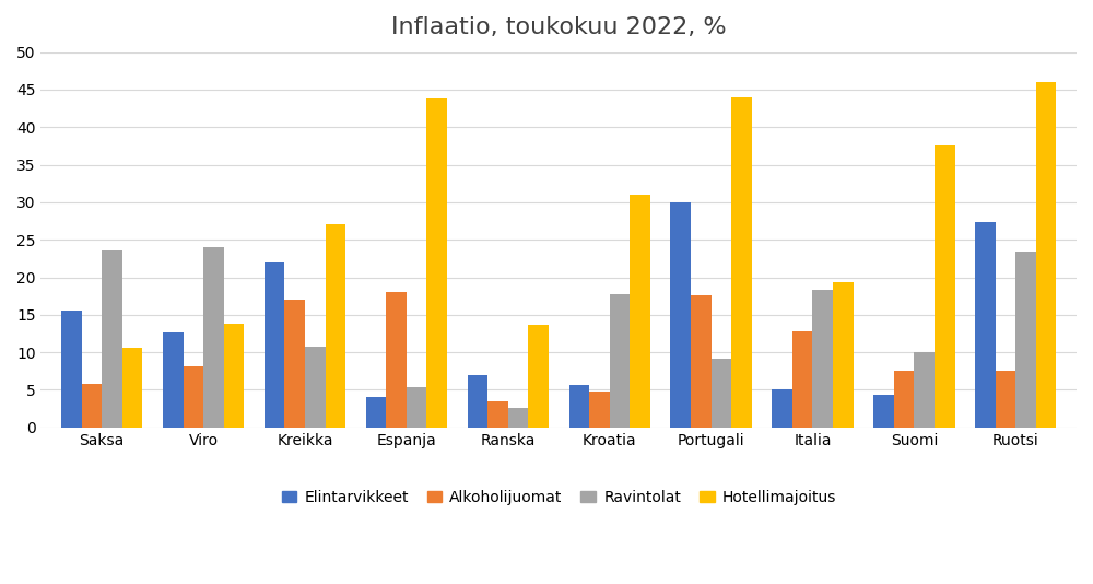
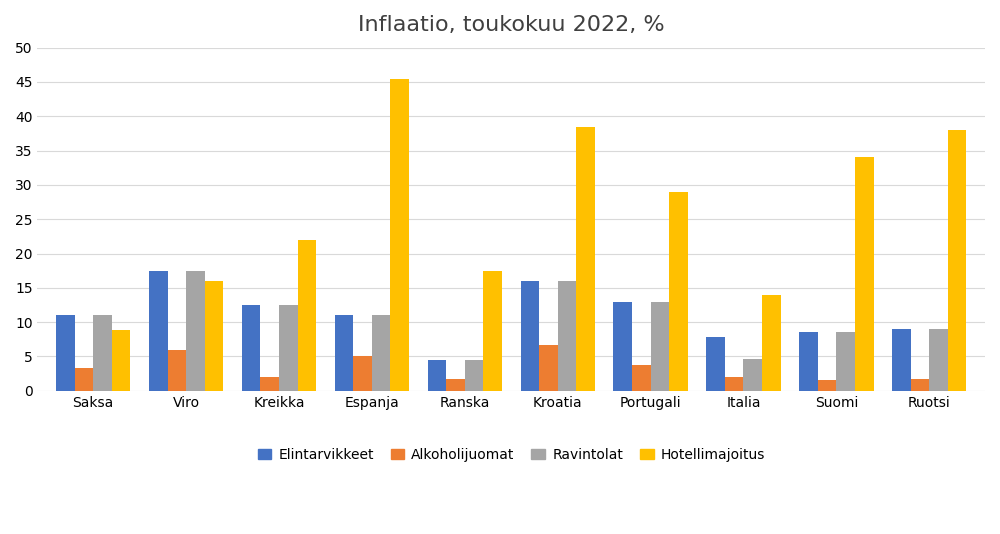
Elintarvikkeet/Saksa: 15.6 -> 11.0
Alkoholijuomat/Saksa: 5.8 -> 3.3
Ravintolat/Saksa: 23.6 -> 11.0
Hotellimajoitus/Saksa: 10.6 -> 8.8
Elintarvikkeet/Viro: 12.6 -> 17.5
Alkoholijuomat/Viro: 8.2 -> 6.0
Ravintolat/Viro: 24.0 -> 17.5
Hotellimajoitus/Viro: 13.8 -> 16.0
Elintarvikkeet/Kreikka: 22.0 -> 12.5
Alkoholijuomat/Kreikka: 17.0 -> 2.0
Ravintolat/Kreikka: 10.8 -> 12.5
Hotellimajoitus/Kreikka: 27.0 -> 22.0
Elintarvikkeet/Espanja: 4.0 -> 11.0
Alkoholijuomat/Espanja: 18.0 -> 5.0
Ravintolat/Espanja: 5.4 -> 11.0
Hotellimajoitus/Espanja: 43.8 -> 45.5
Elintarvikkeet/Ranska: 7.0 -> 4.5
Alkoholijuomat/Ranska: 3.4 -> 1.7
Ravintolat/Ranska: 2.6 -> 4.5
Hotellimajoitus/Ranska: 13.6 -> 17.5
Elintarvikkeet/Kroatia: 5.6 -> 16.0
Alkoholijuomat/Kroatia: 4.8 -> 6.7
Ravintolat/Kroatia: 17.8 -> 16.0
Hotellimajoitus/Kroatia: 31.0 -> 38.5
Elintarvikkeet/Portugali: 30.0 -> 13.0
Alkoholijuomat/Portugali: 17.6 -> 3.7
Ravintolat/Portugali: 9.2 -> 13.0
Hotellimajoitus/Portugali: 44.0 -> 29.0
Elintarvikkeet/Italia: 5.0 -> 7.8
Alkoholijuomat/Italia: 12.8 -> 2.0
Ravintolat/Italia: 18.4 -> 4.7
Hotellimajoitus/Italia: 19.4 -> 14.0
Elintarvikkeet/Suomi: 4.4 -> 8.5
Alkoholijuomat/Suomi: 7.6 -> 1.5
Ravintolat/Suomi: 10.0 -> 8.5
Hotellimajoitus/Suomi: 37.6 -> 34.0
Elintarvikkeet/Ruotsi: 27.4 -> 9.0
Alkoholijuomat/Ruotsi: 7.6 -> 1.7
Ravintolat/Ruotsi: 23.4 -> 9.0
Hotellimajoitus/Ruotsi: 46.0 -> 38.0
